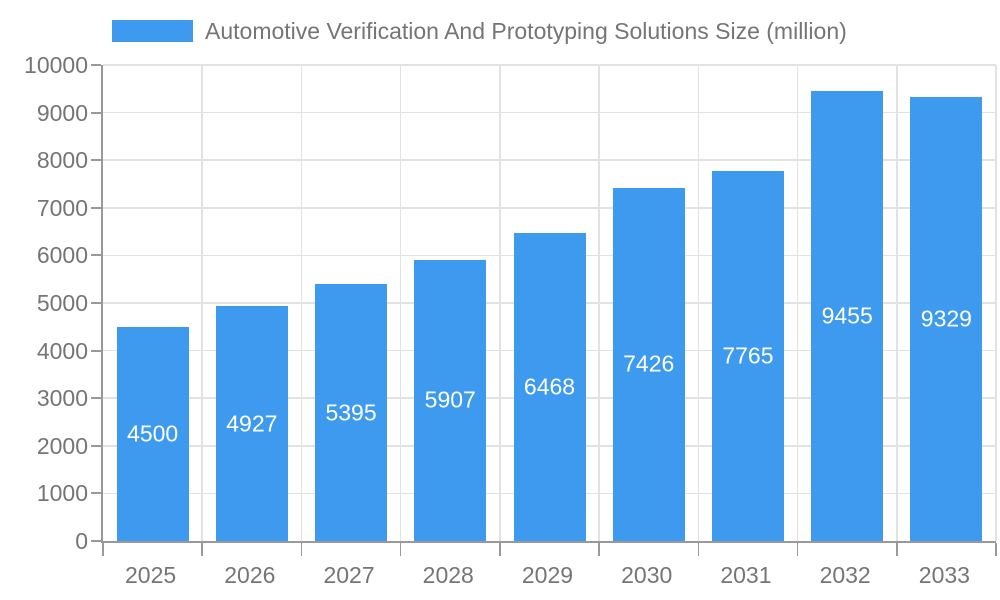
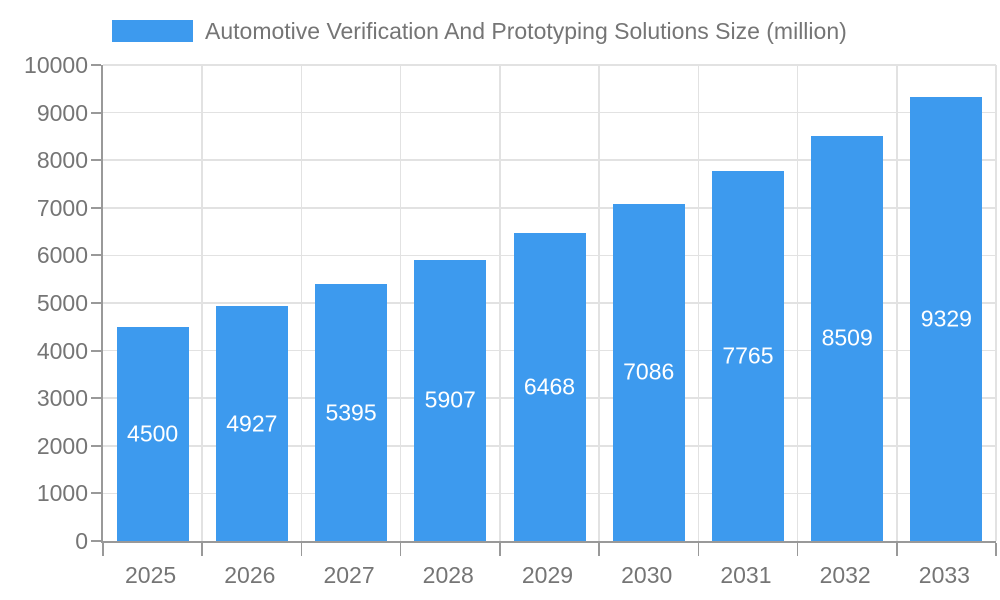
2030: 7426 -> 7086
2032: 9455 -> 8509
